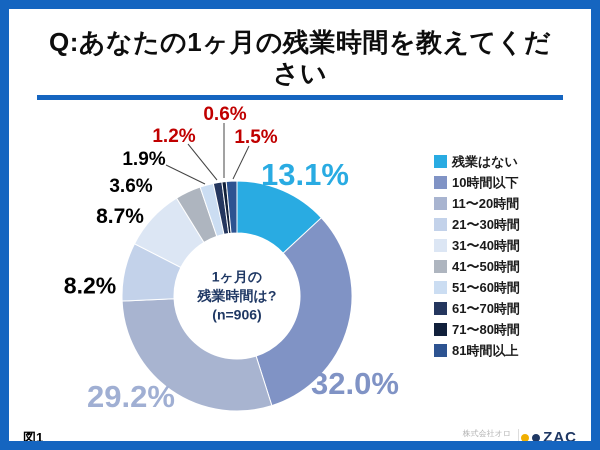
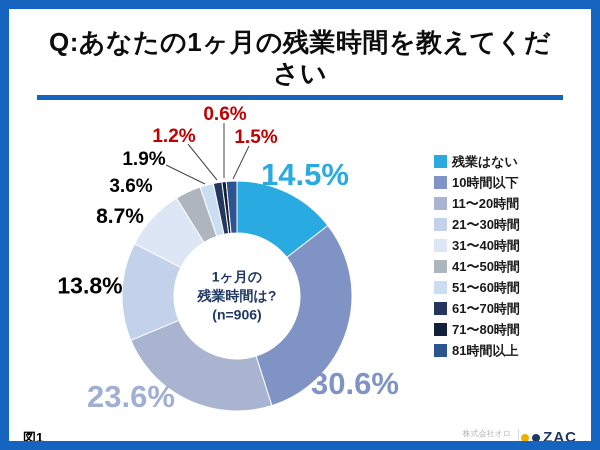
残業はない: 13.1% -> 14.5%
10時間以下: 32.0% -> 30.6%
11〜20時間: 29.2% -> 23.6%
21〜30時間: 8.2% -> 13.8%
